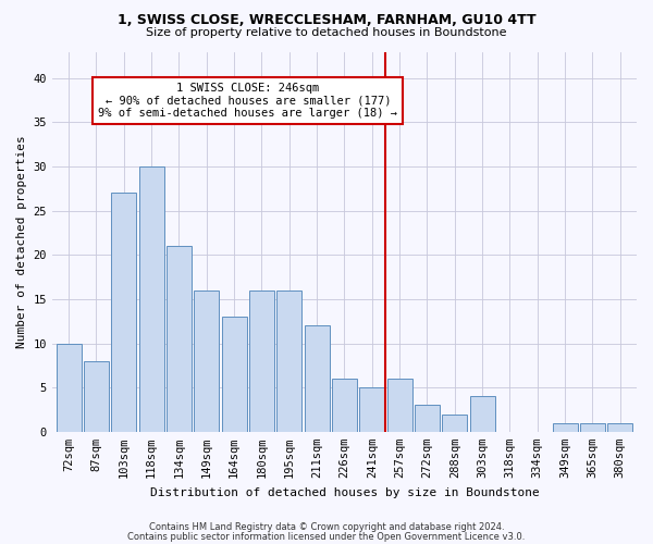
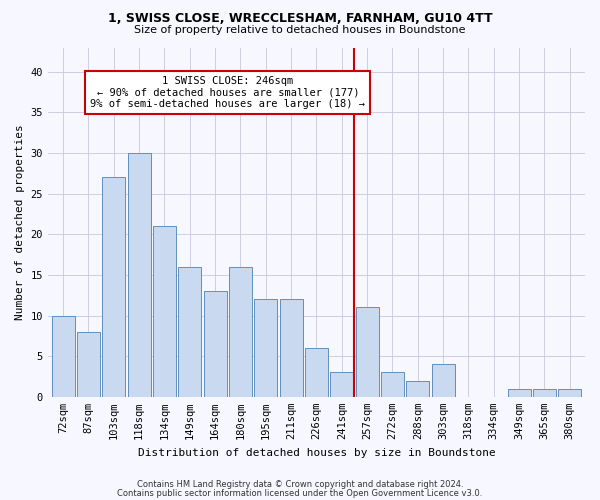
195sqm: 16 -> 12
241sqm: 5 -> 3
257sqm: 6 -> 11
